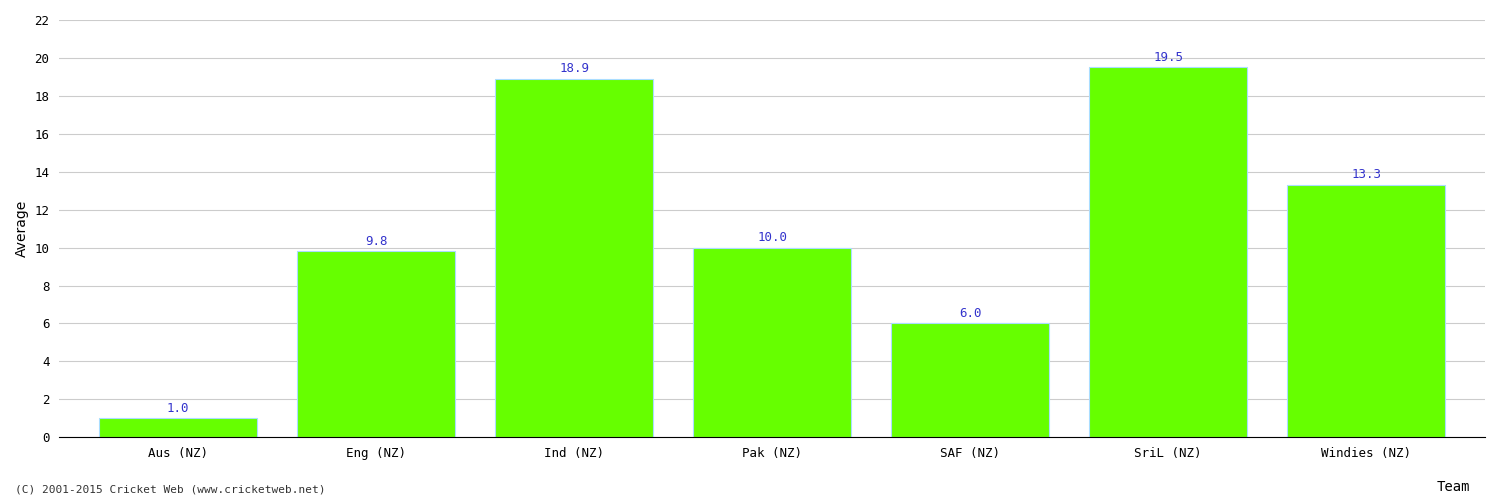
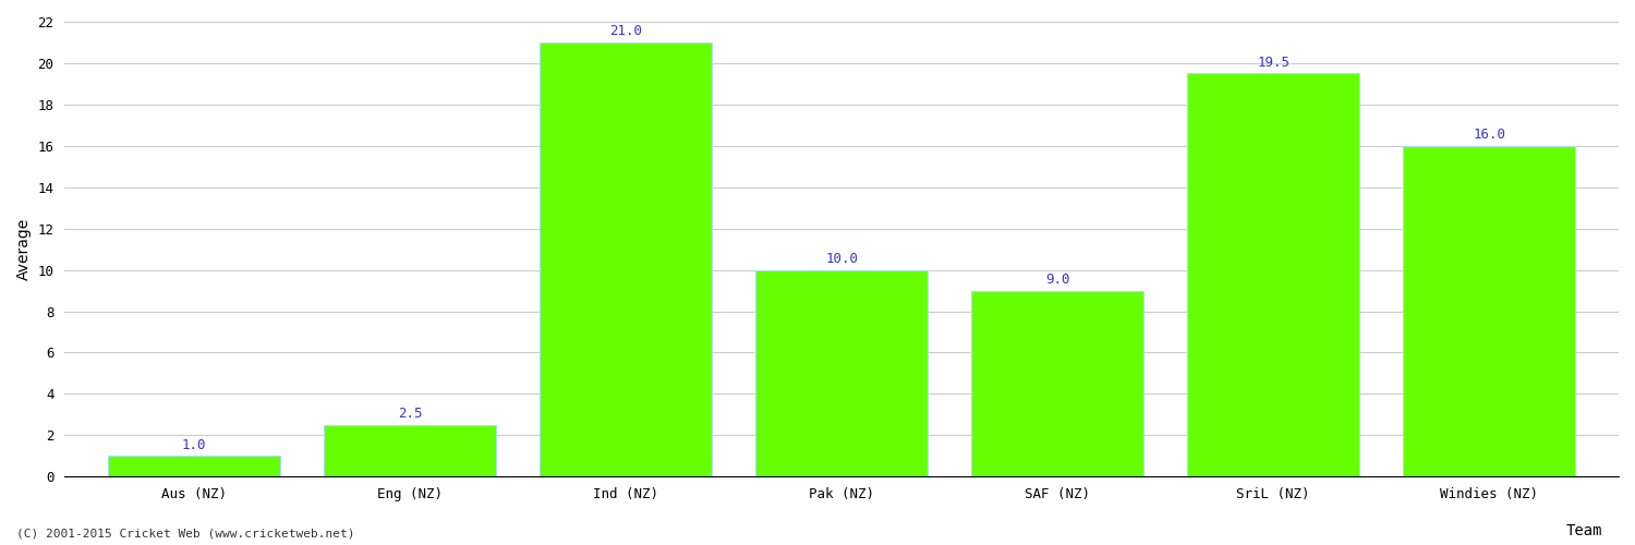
Eng (NZ): 9.8 -> 2.5
Ind (NZ): 18.9 -> 21.0
SAF (NZ): 6.0 -> 9.0
Windies (NZ): 13.3 -> 16.0
